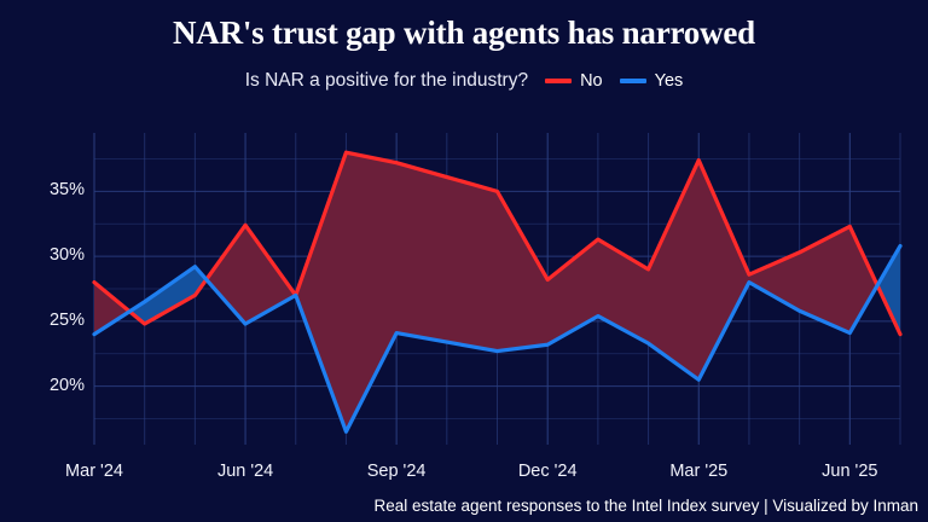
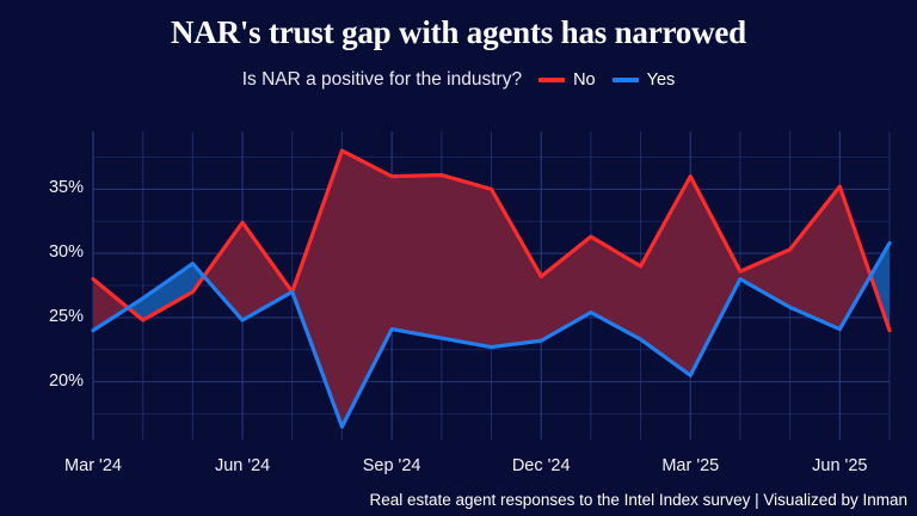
No/Sep '24: 37.2% -> 36.0%
No/Mar '25: 37.4% -> 36.0%
No/Jun '25: 32.3% -> 35.2%
